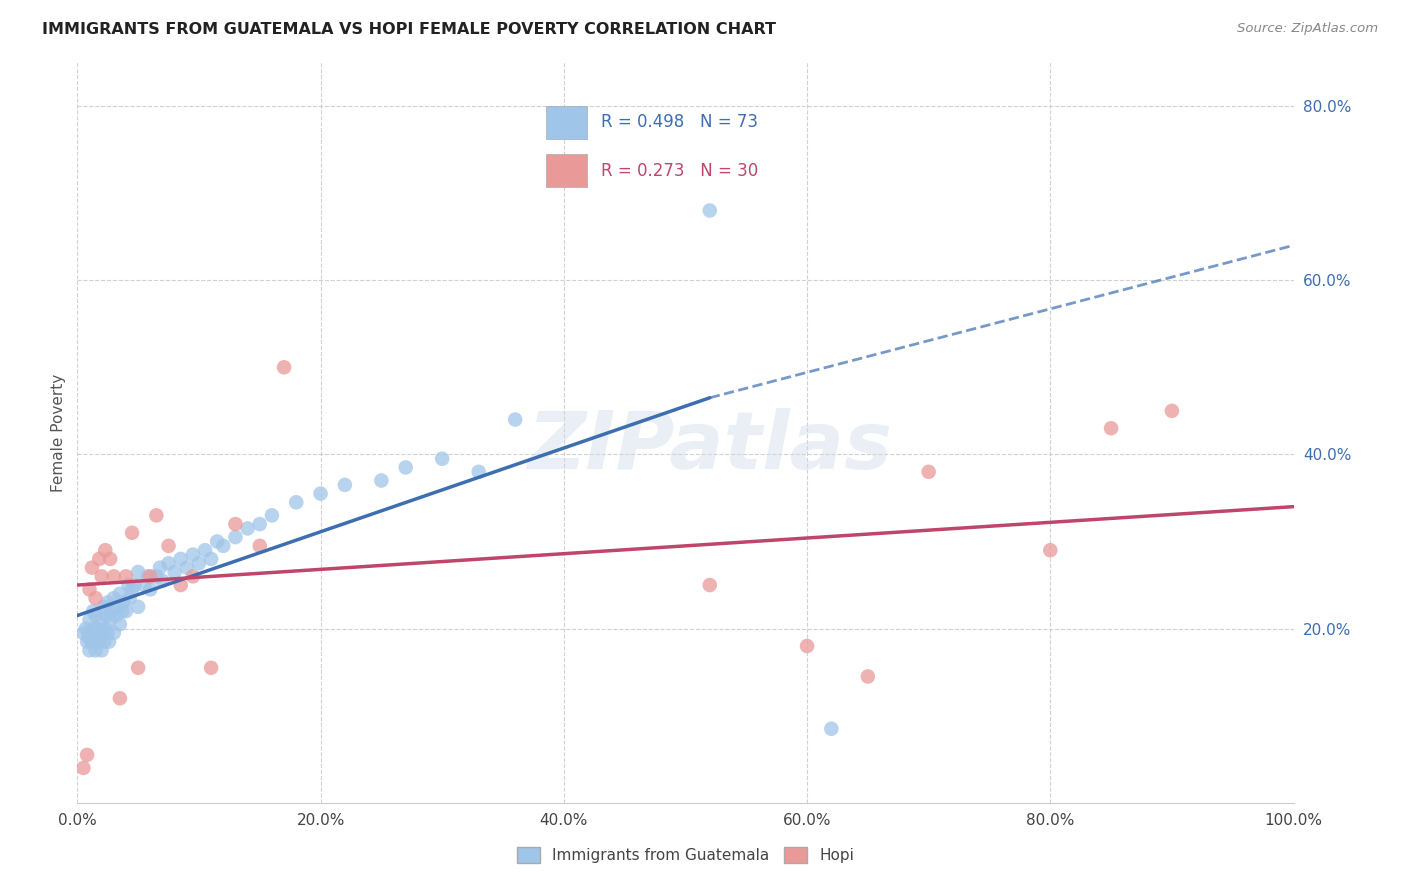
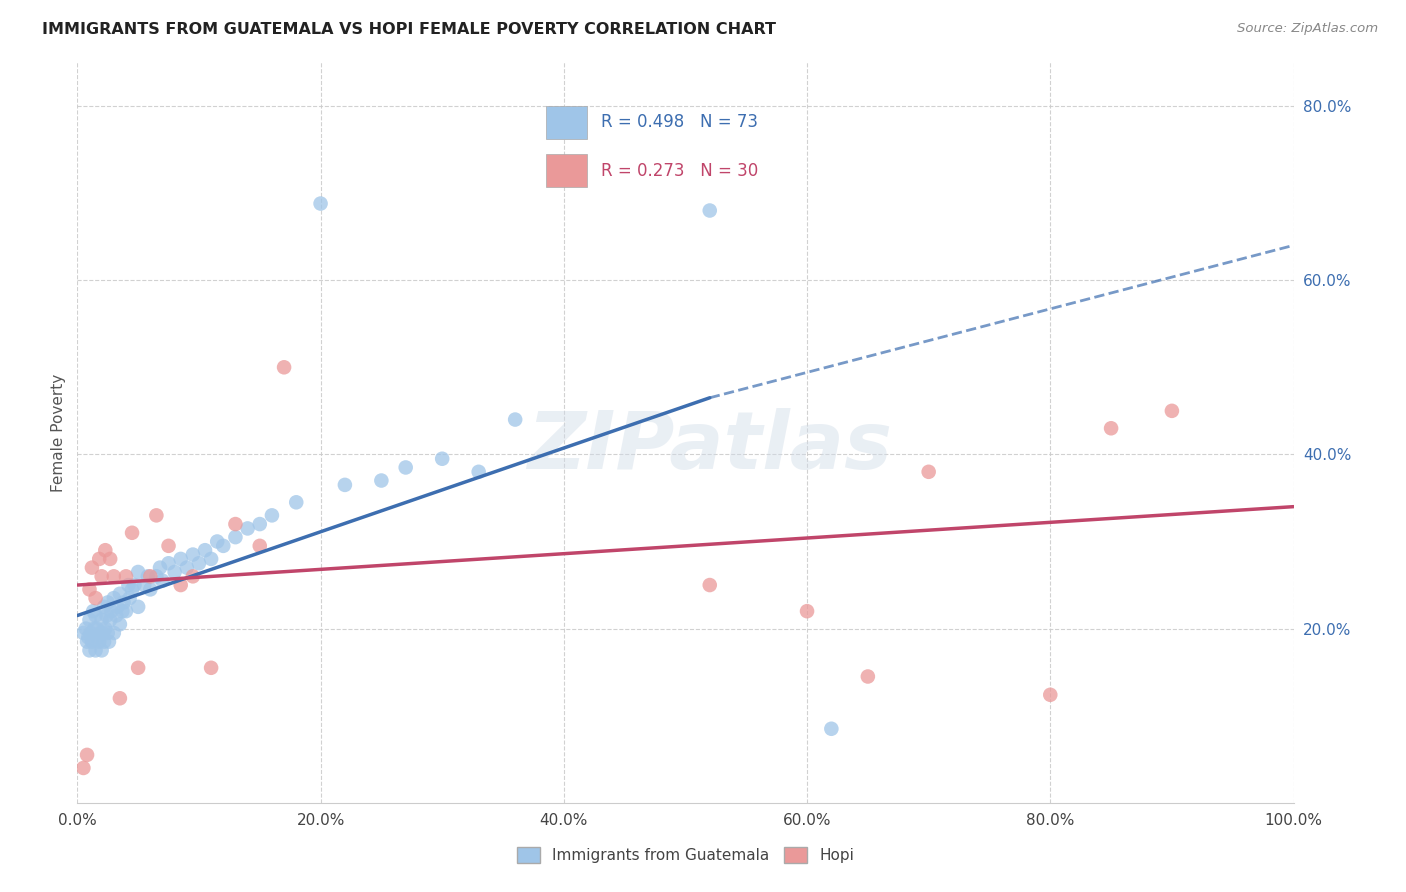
Immigrants from Guatemala/20.0%: 35.5% -> 68.8%
Hopi/60.0%: 18.0% -> 22.0%
Hopi/80.0%: 29.0% -> 12.4%
